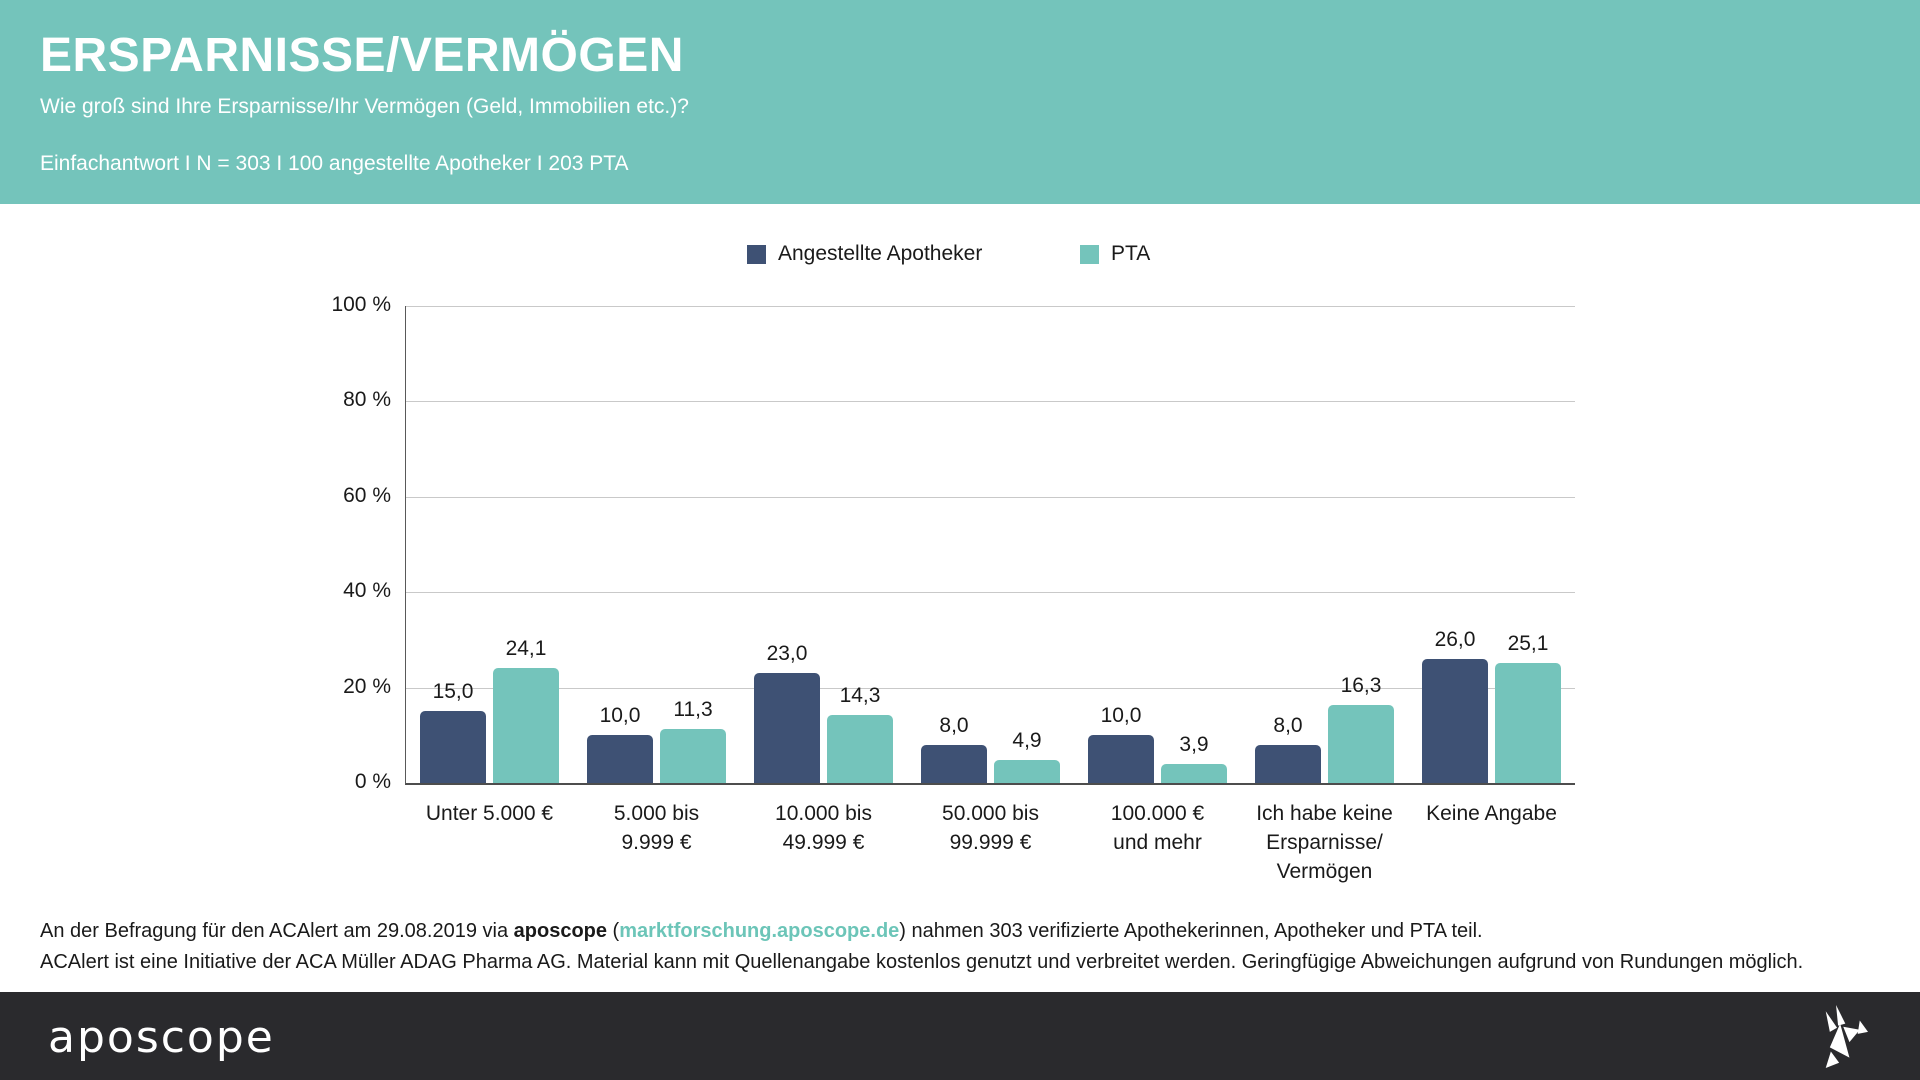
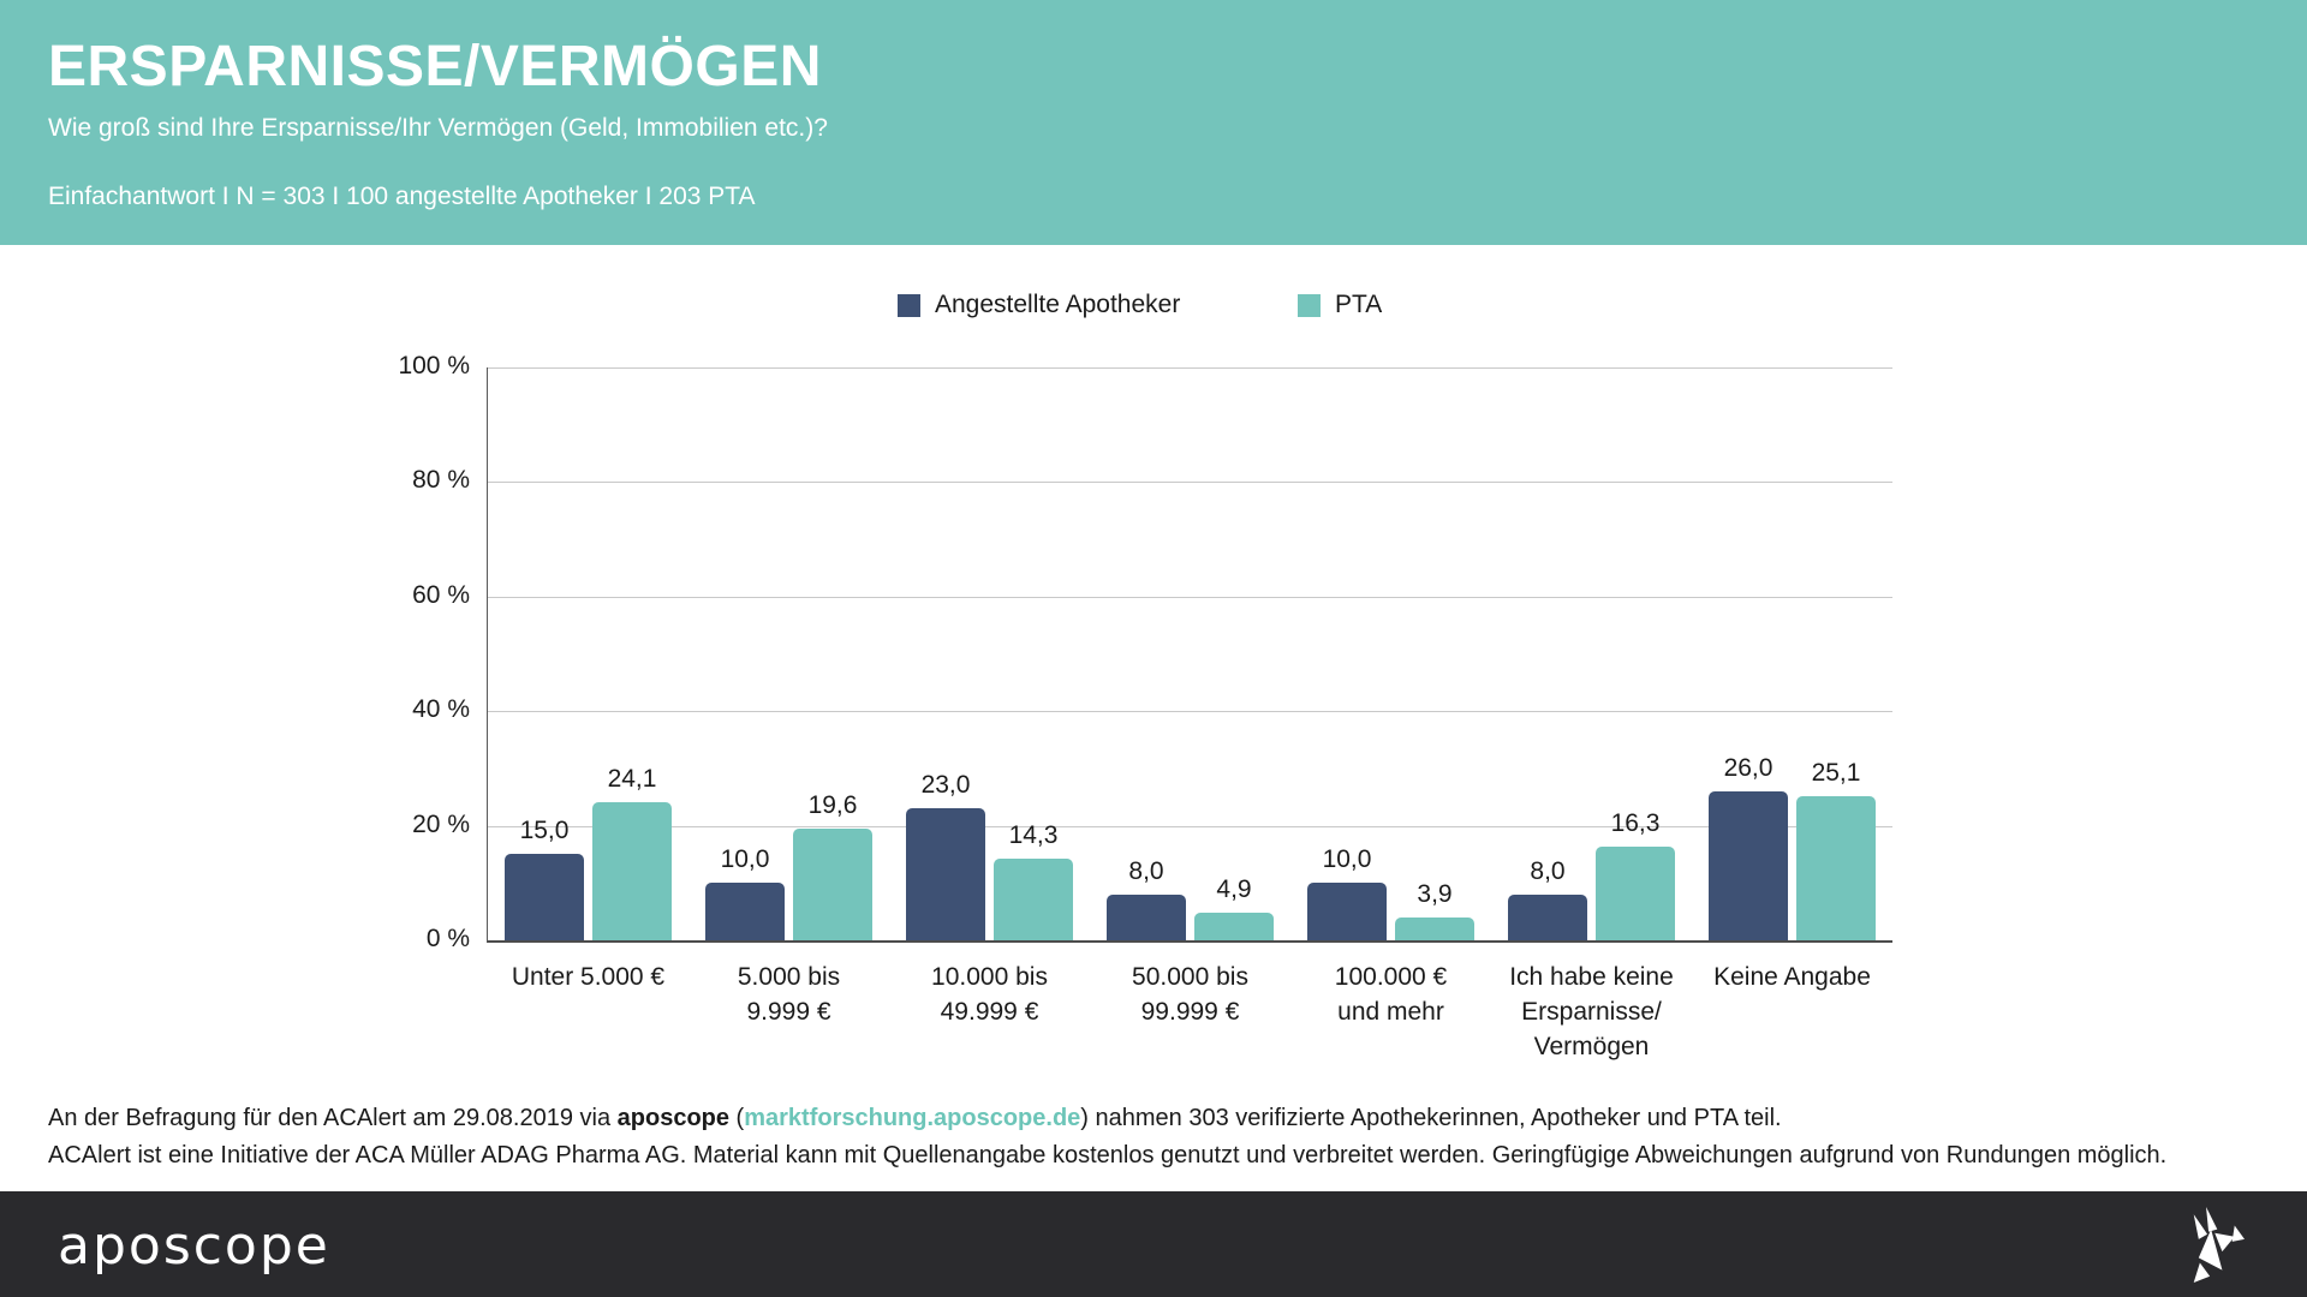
PTA/5.000 bis 9.999 €: 11,3 -> 19,6
